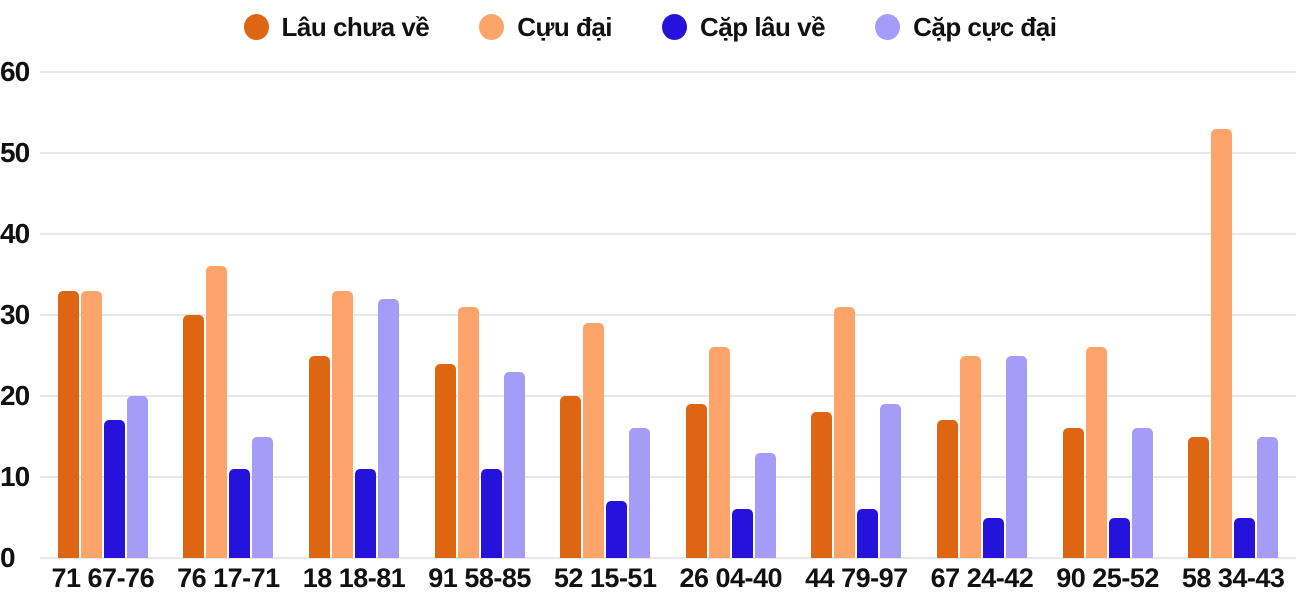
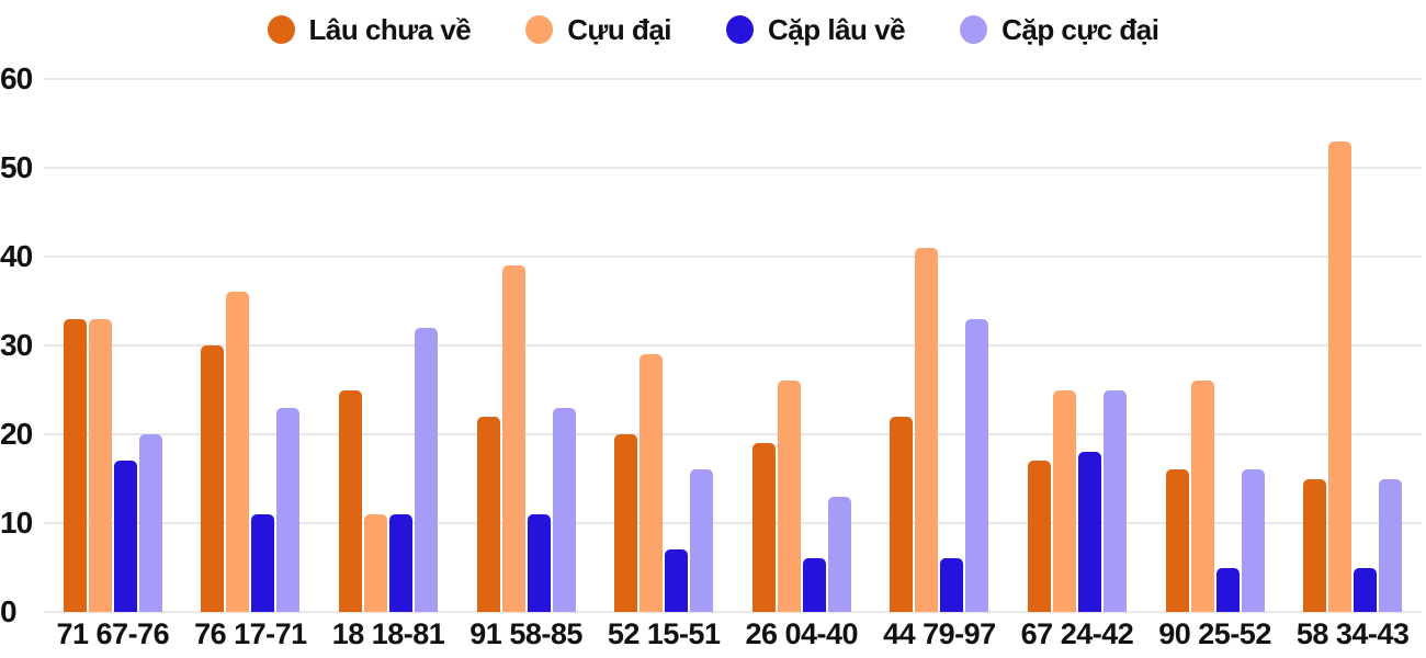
Cặp cực đại/76 17-71: 15 -> 23
Cựu đại/18 18-81: 33 -> 11
Lâu chưa về/91 58-85: 24 -> 22
Cựu đại/91 58-85: 31 -> 39
Lâu chưa về/44 79-97: 18 -> 22
Cựu đại/44 79-97: 31 -> 41
Cặp cực đại/44 79-97: 19 -> 33
Cặp lâu về/67 24-42: 5 -> 18
